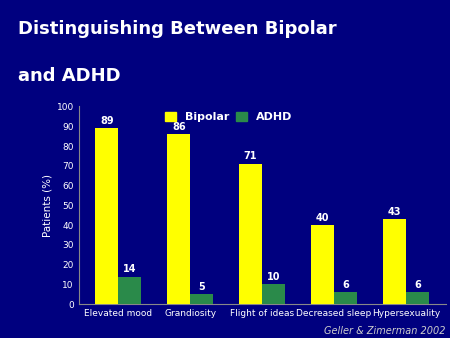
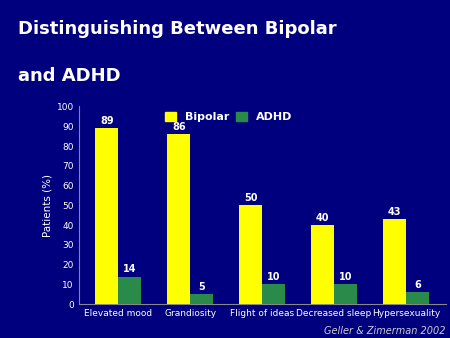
Bipolar/Flight of ideas: 71 -> 50
ADHD/Decreased sleep: 6 -> 10
